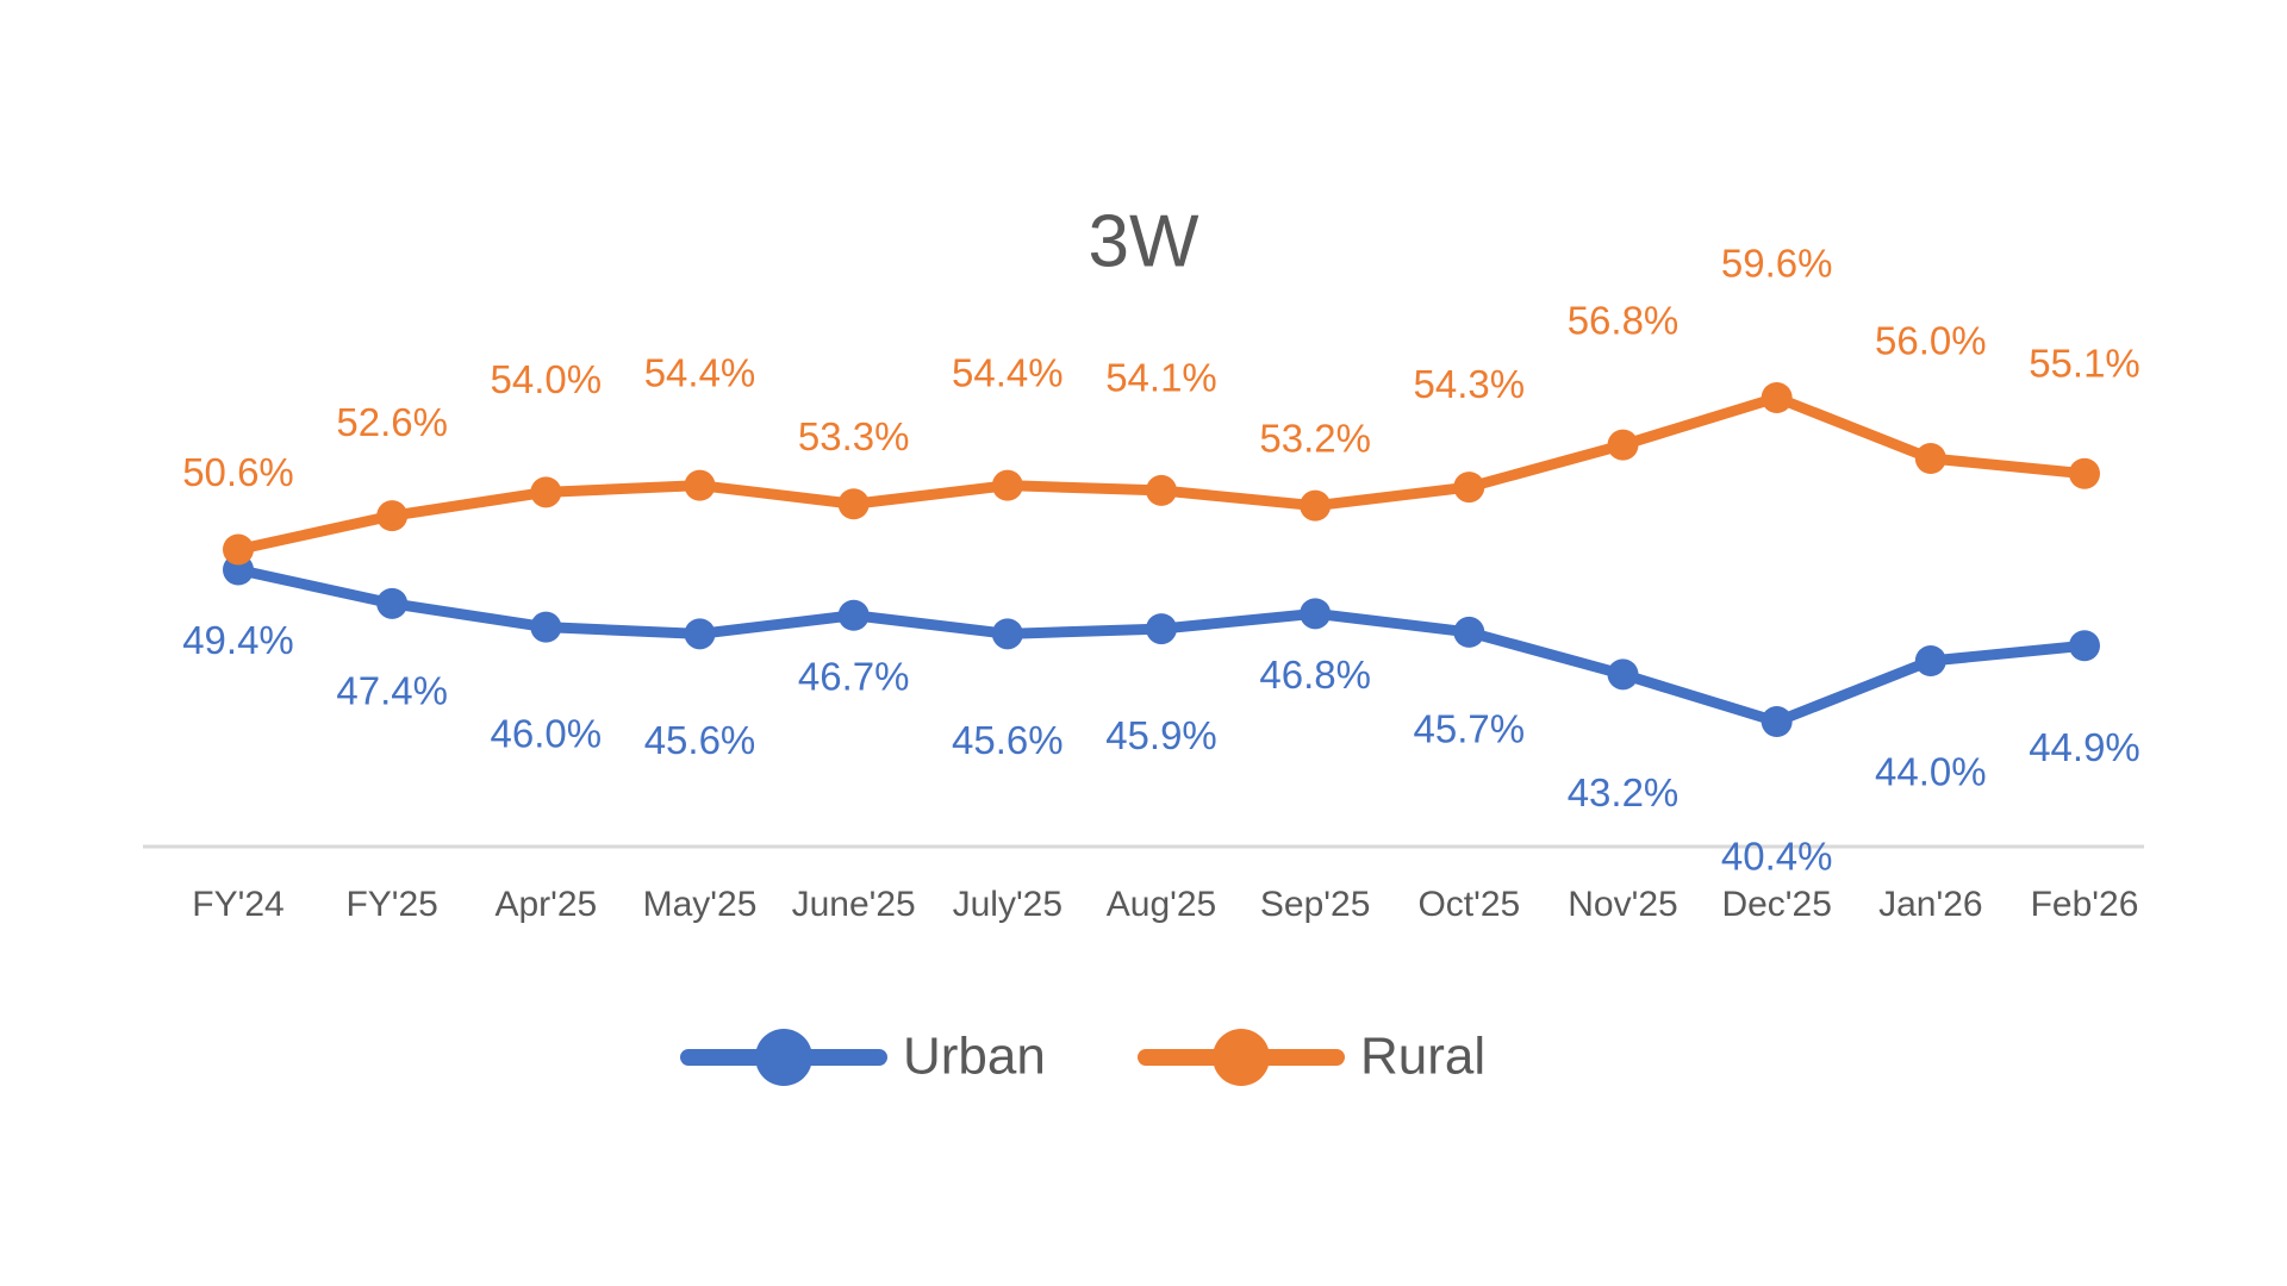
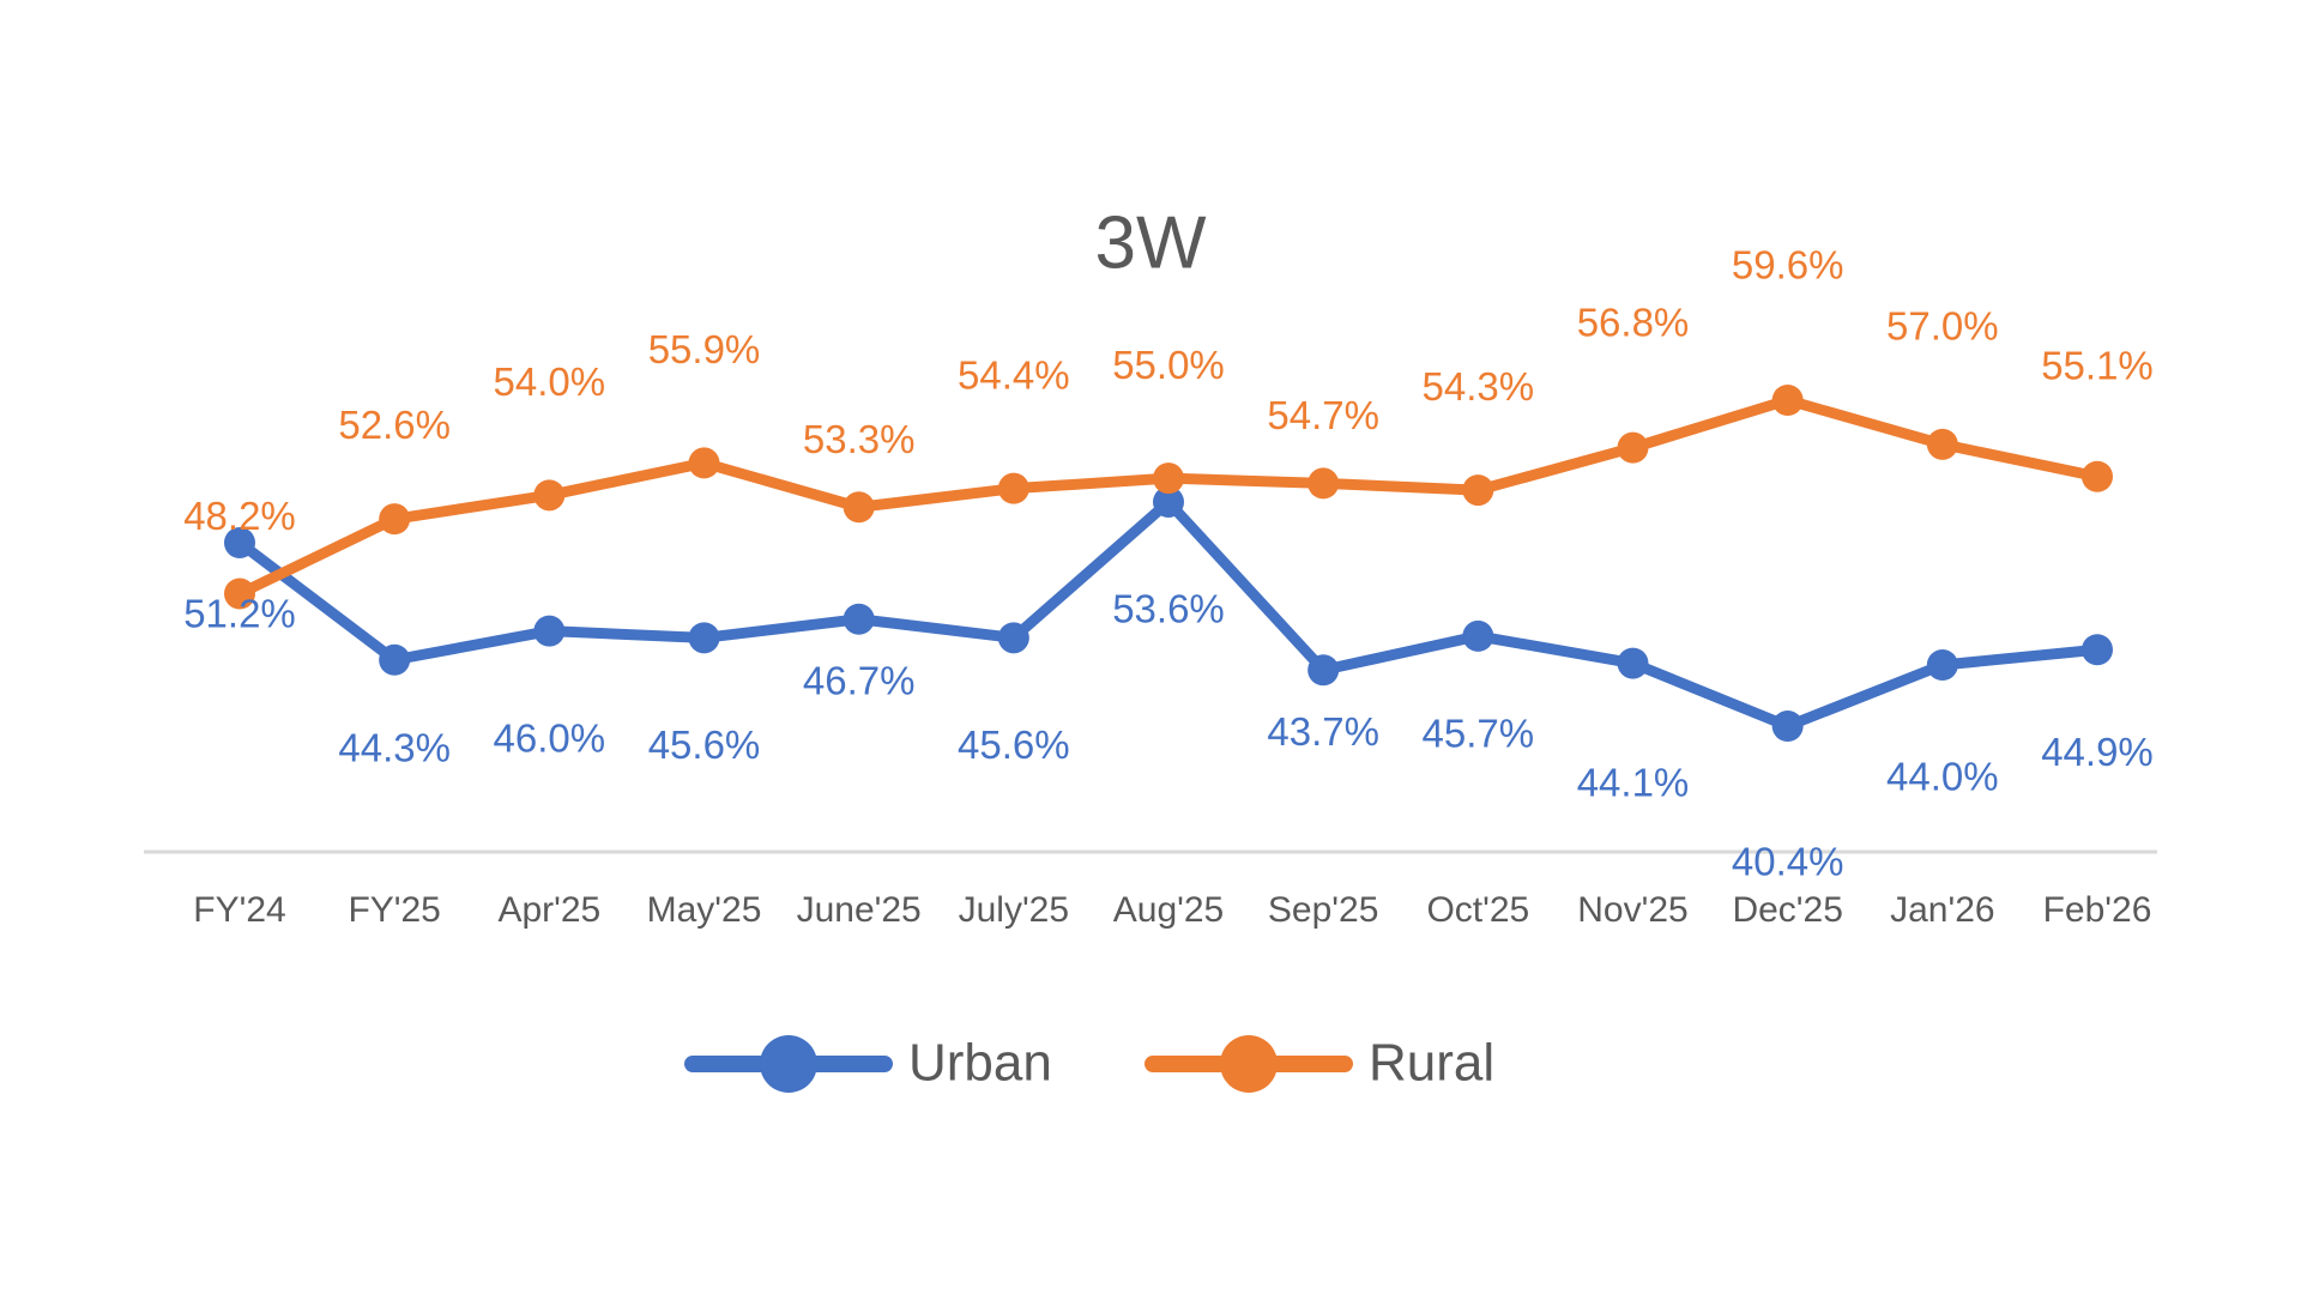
Urban/FY'24: 49.4% -> 51.2%
Rural/FY'24: 50.6% -> 48.2%
Urban/FY'25: 47.4% -> 44.3%
Rural/May'25: 54.4% -> 55.9%
Urban/Aug'25: 45.9% -> 53.6%
Rural/Aug'25: 54.1% -> 55.0%
Urban/Sep'25: 46.8% -> 43.7%
Rural/Sep'25: 53.2% -> 54.7%
Urban/Nov'25: 43.2% -> 44.1%
Rural/Jan'26: 56.0% -> 57.0%
